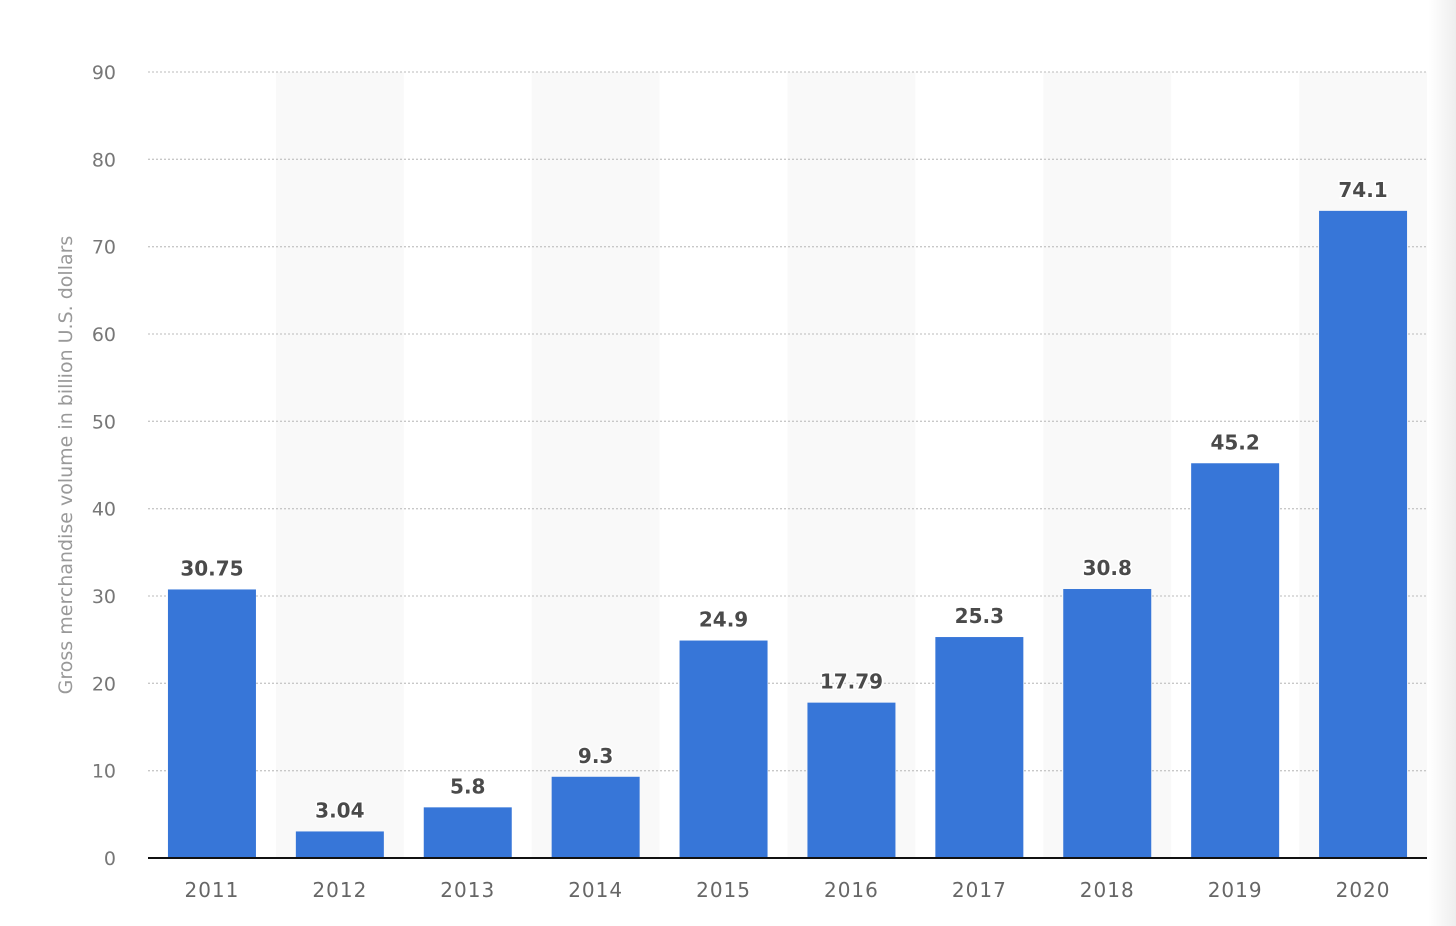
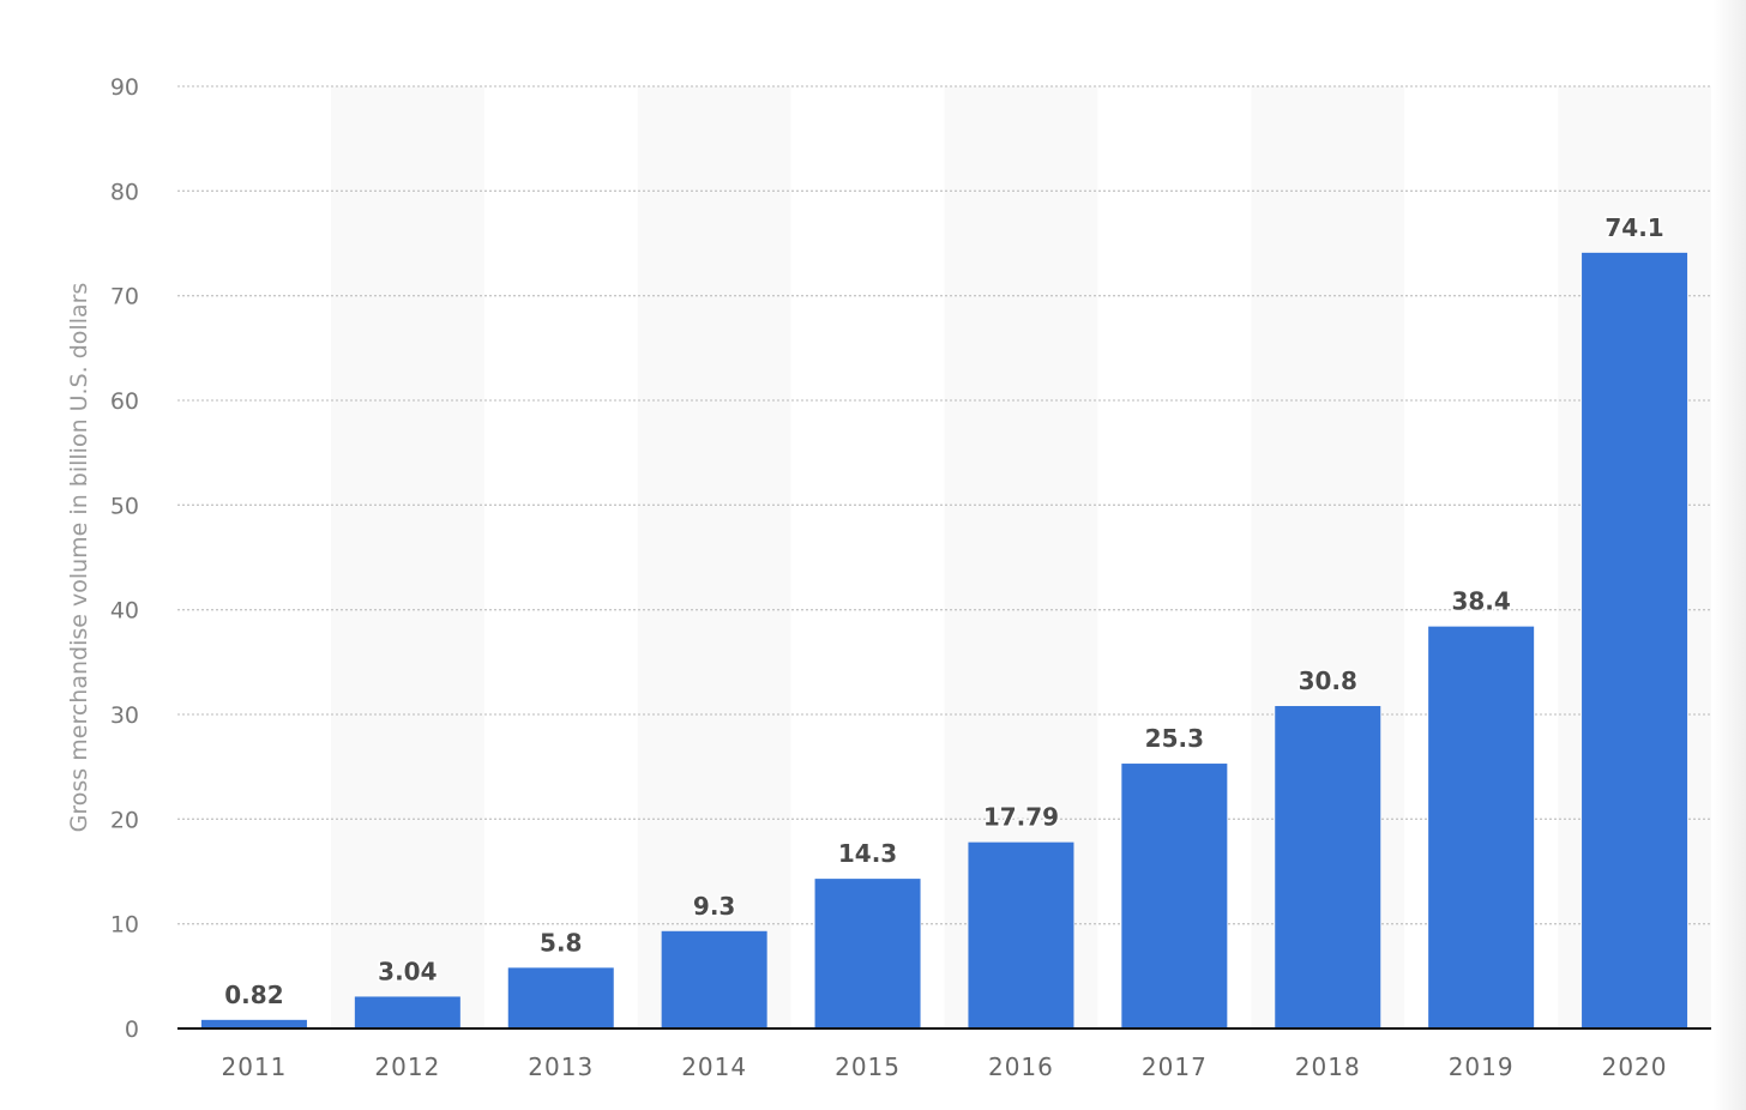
2011: 30.75 -> 0.82
2015: 24.9 -> 14.3
2019: 45.2 -> 38.4
